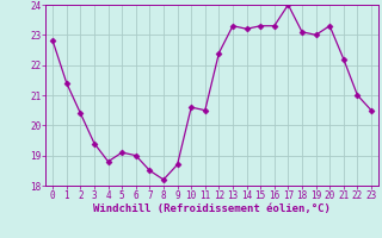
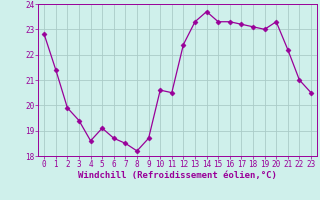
2: 20.4 -> 19.9
4: 18.8 -> 18.6
6: 19.0 -> 18.7
14: 23.2 -> 23.7
17: 24.0 -> 23.2
